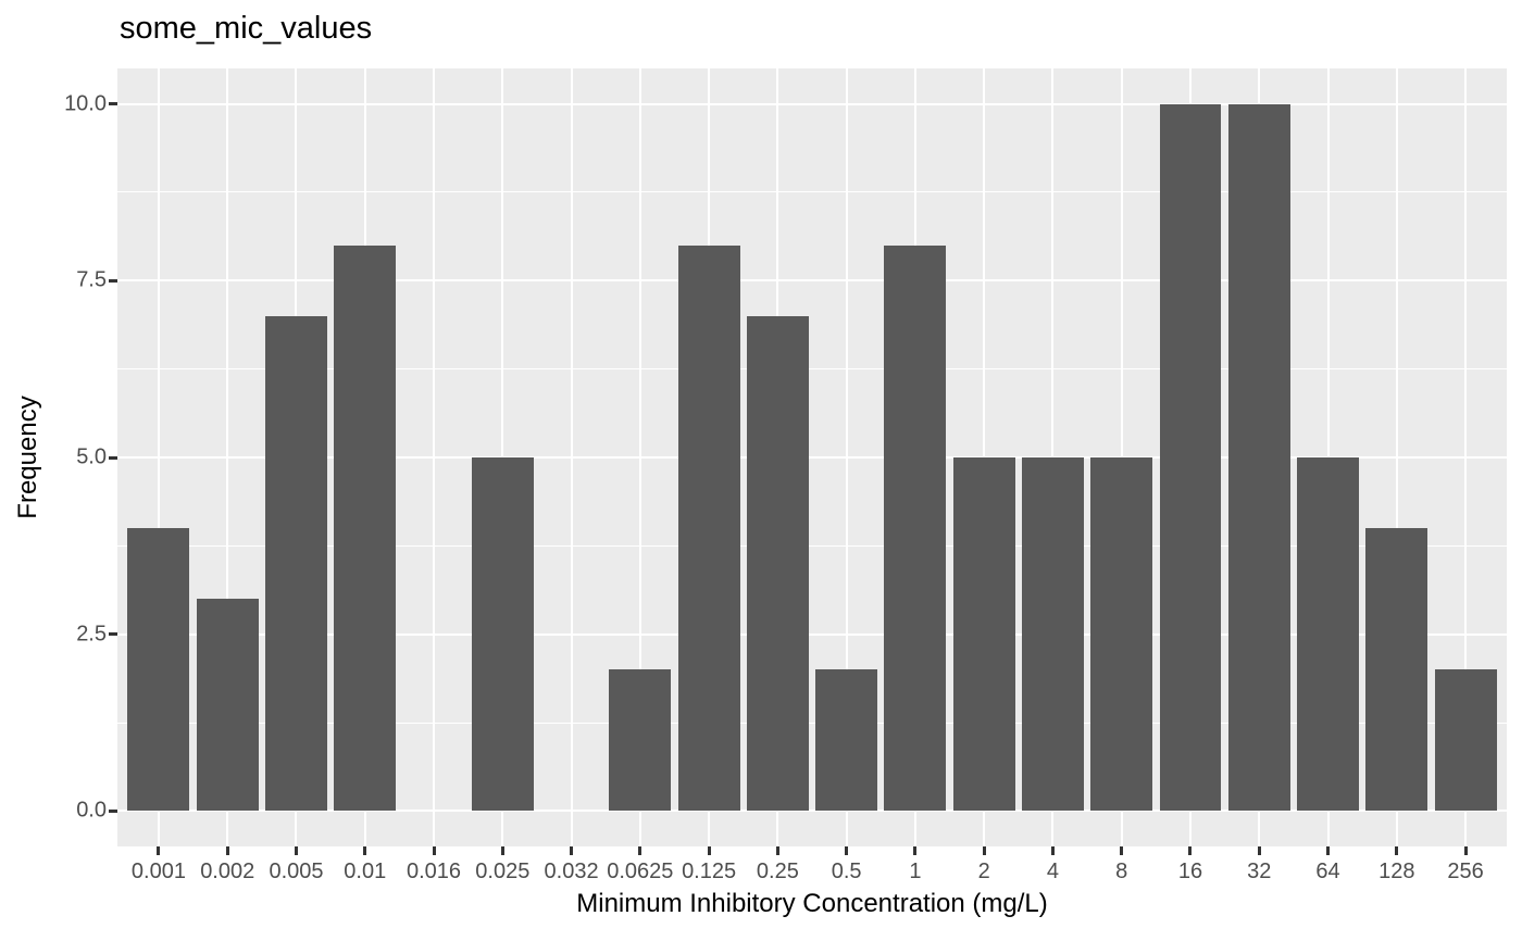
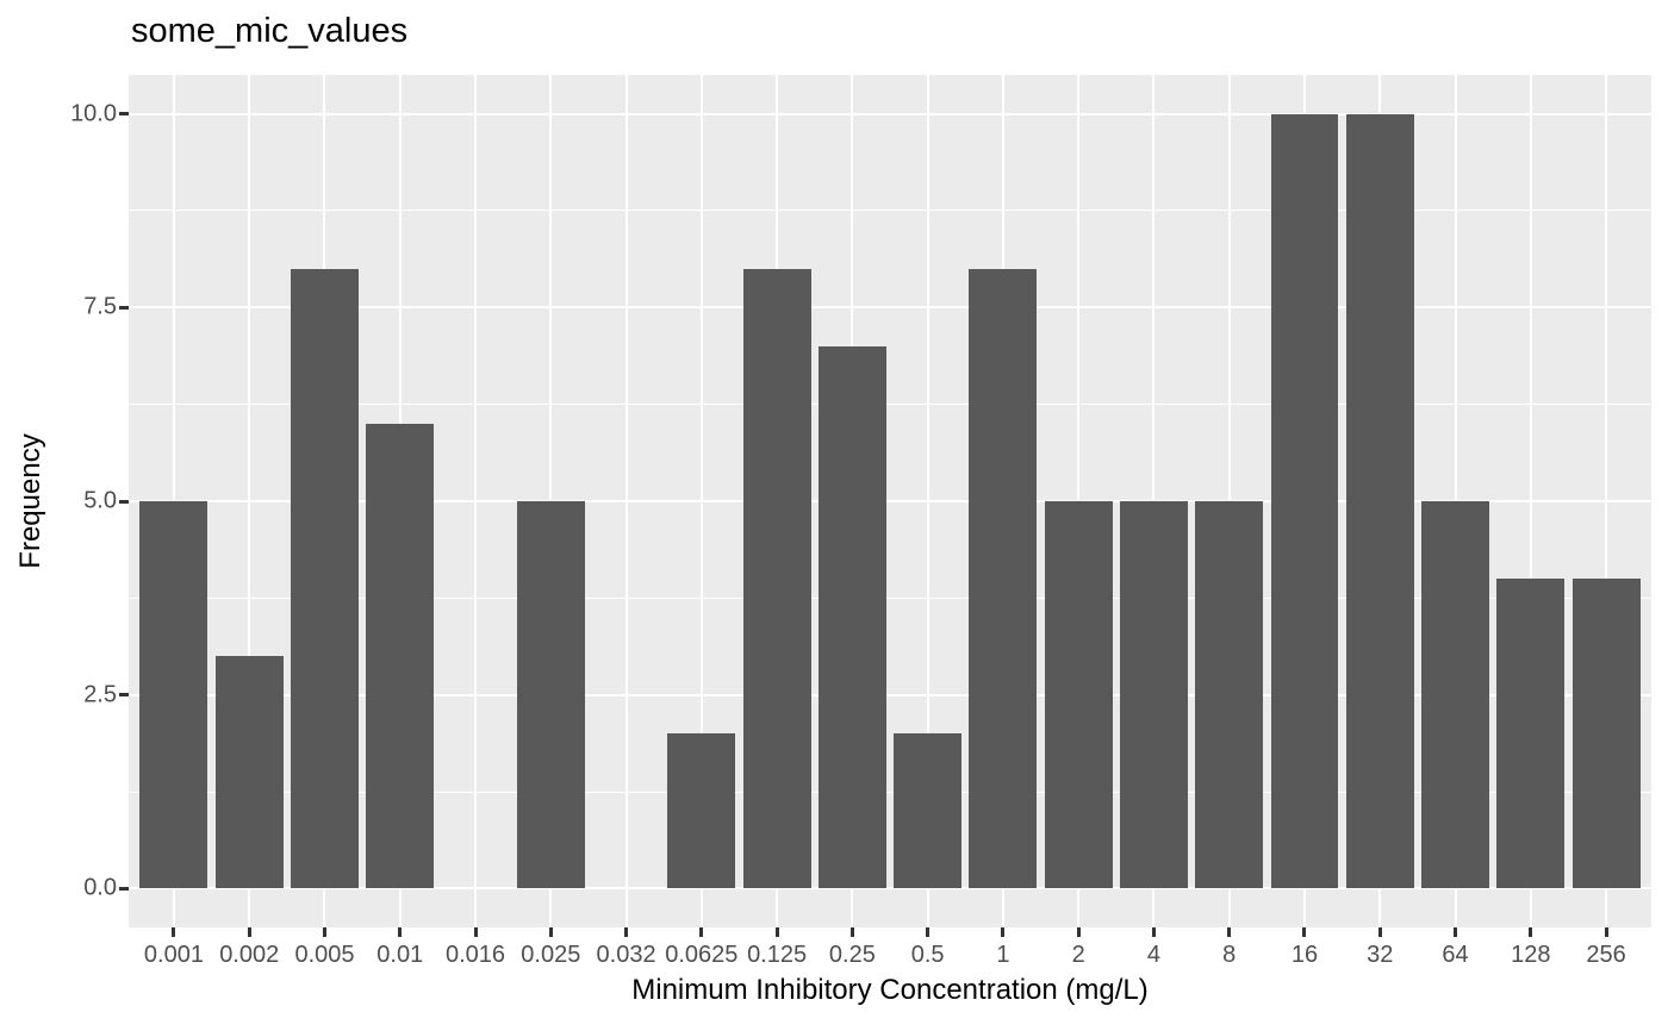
0.001: 4 -> 5
0.005: 7 -> 8
0.01: 8 -> 6
256: 2 -> 4
